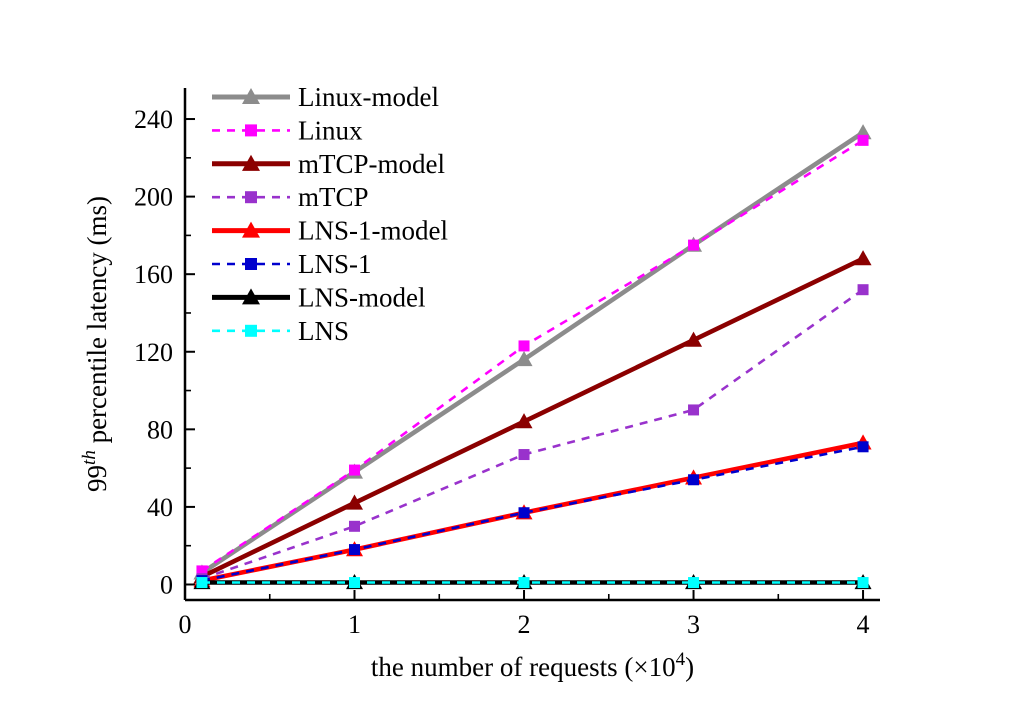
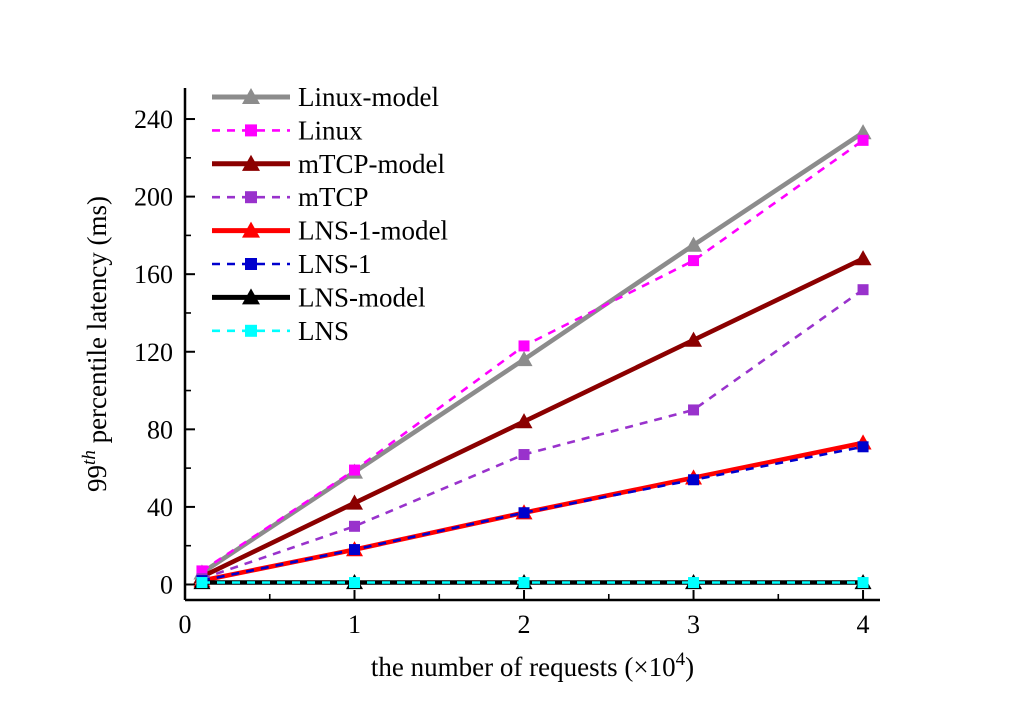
Linux/3: 175 -> 167
